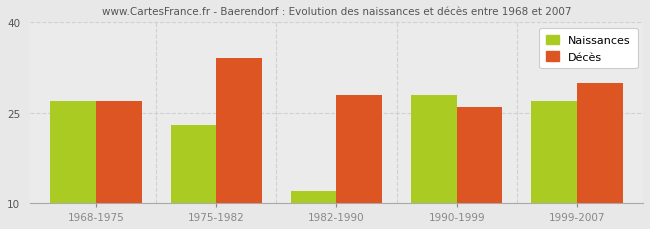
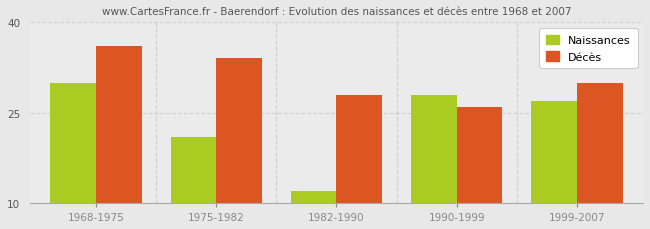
Naissances/1968-1975: 27 -> 30
Décès/1968-1975: 27 -> 36
Naissances/1975-1982: 23 -> 21
